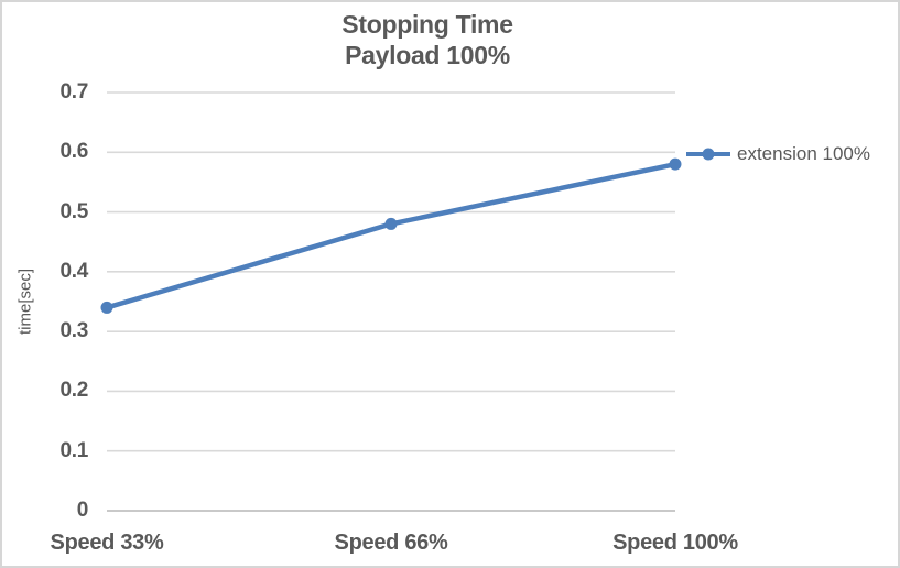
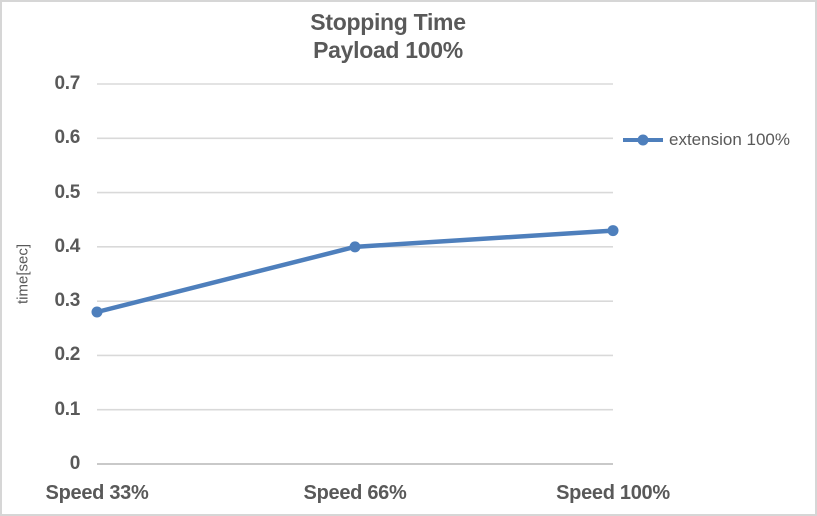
Speed 33%: 0.34 -> 0.28
Speed 66%: 0.48 -> 0.40
Speed 100%: 0.58 -> 0.43
